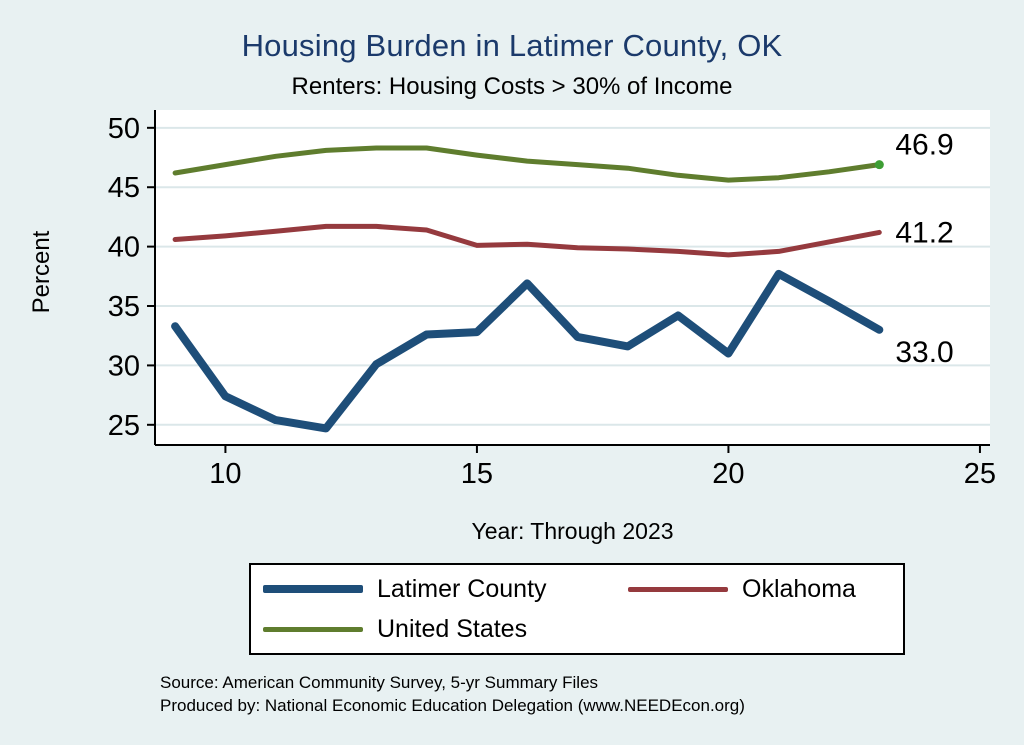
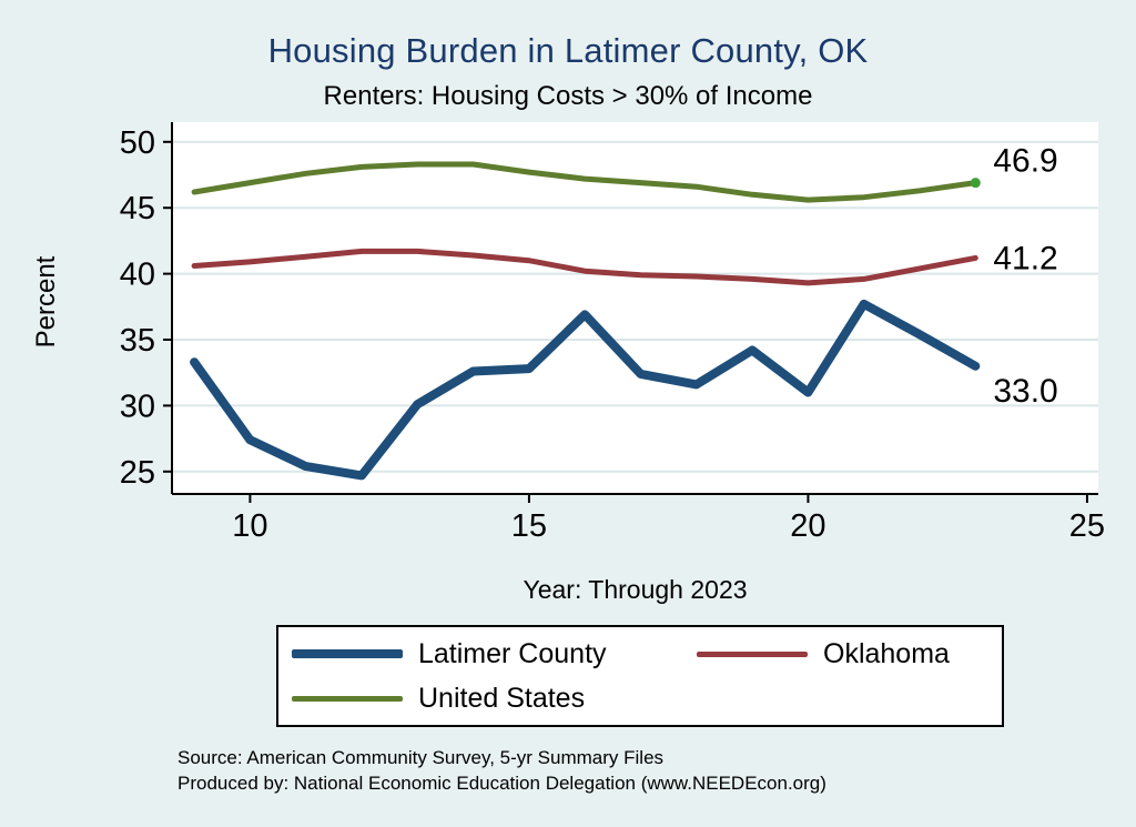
Oklahoma/15: 40.1 -> 41.0
